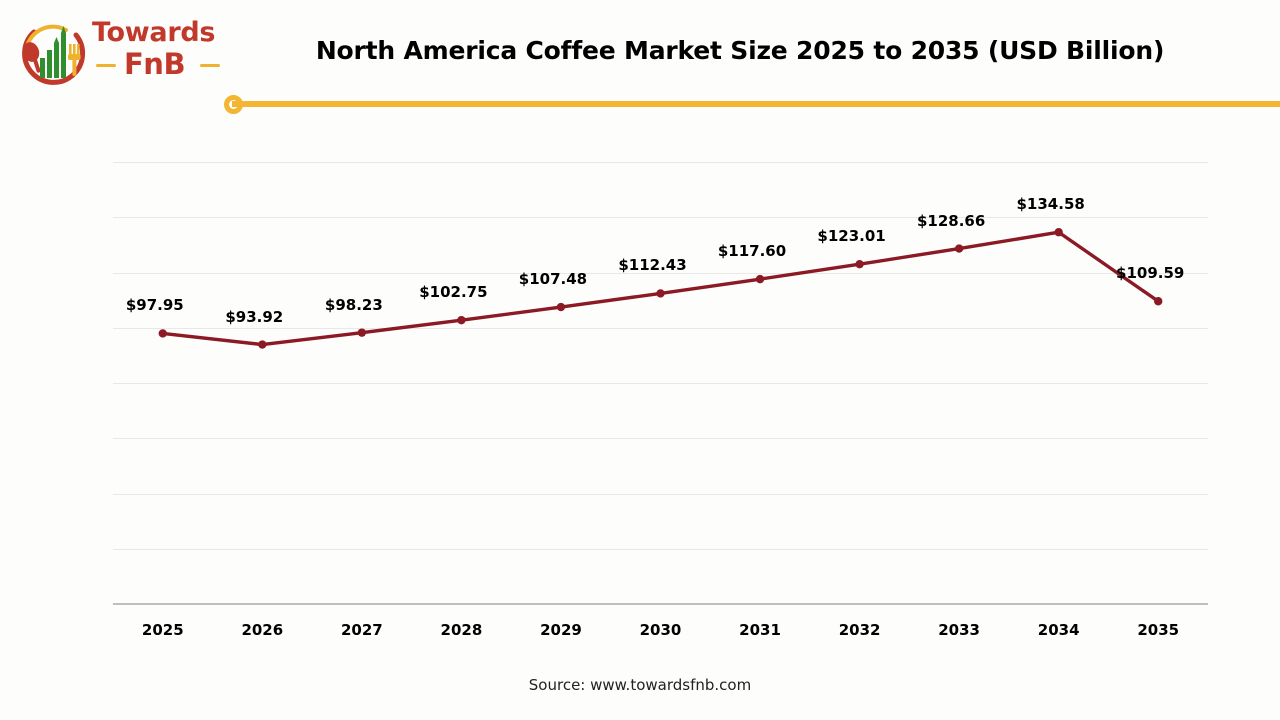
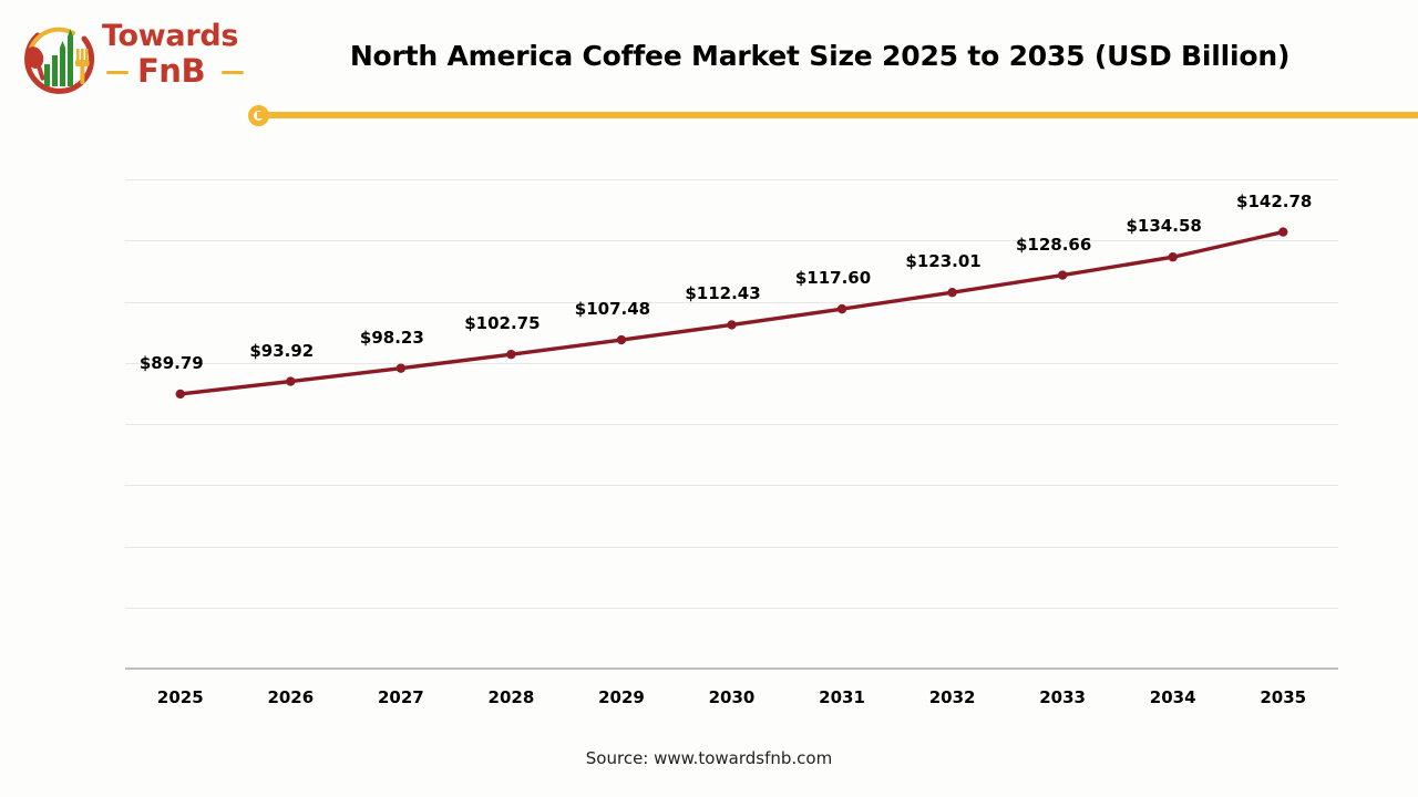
2025: $97.95 -> $89.79
2035: $109.59 -> $142.78
